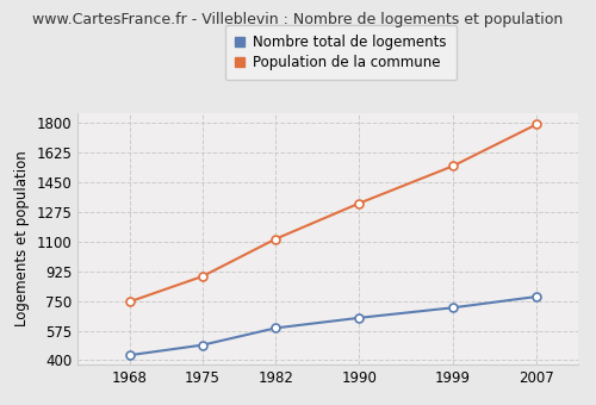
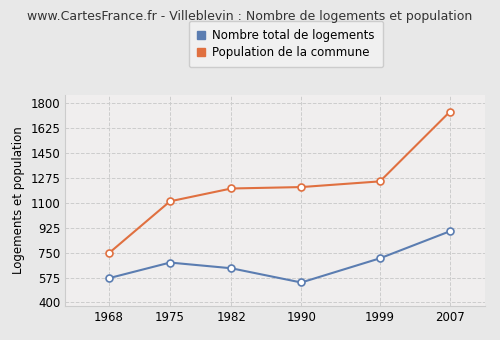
Nombre total de logements/1968: 430 -> 570
Nombre total de logements/1975: 490 -> 680
Population de la commune/1975: 900 -> 1110
Nombre total de logements/1982: 590 -> 640
Population de la commune/1982: 1120 -> 1200
Nombre total de logements/1990: 650 -> 540
Population de la commune/1990: 1320 -> 1210
Population de la commune/1999: 1540 -> 1250
Nombre total de logements/2007: 780 -> 900
Population de la commune/2007: 1790 -> 1740
